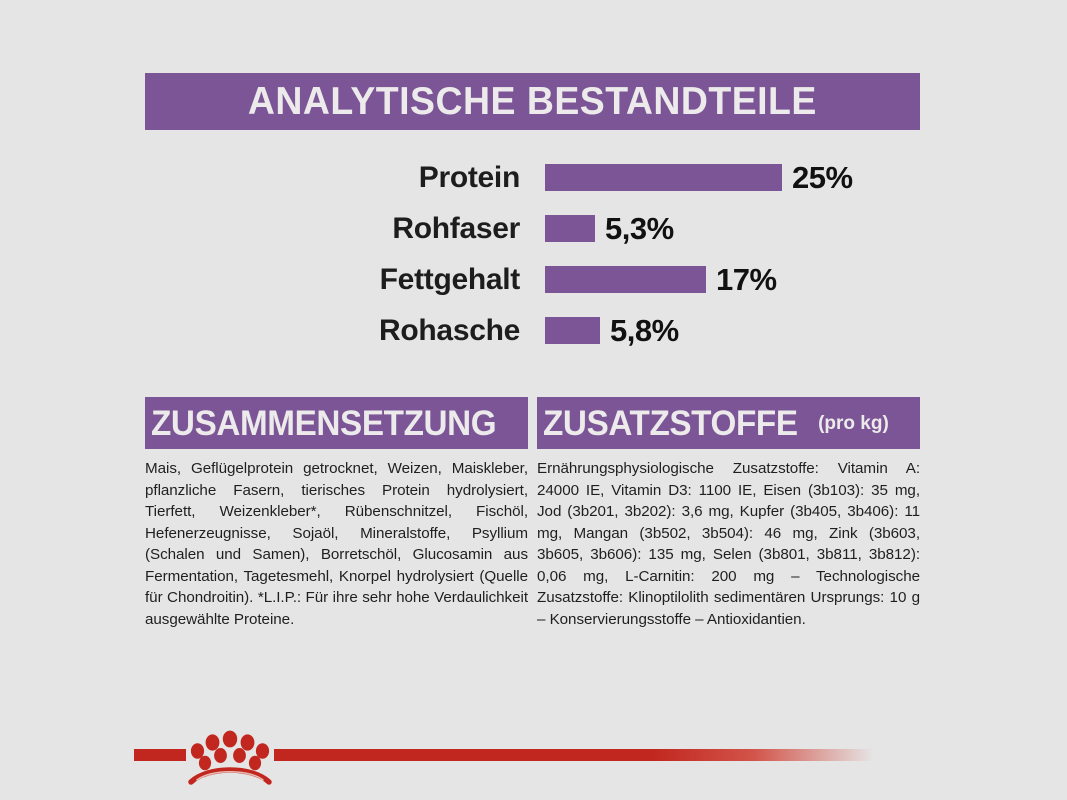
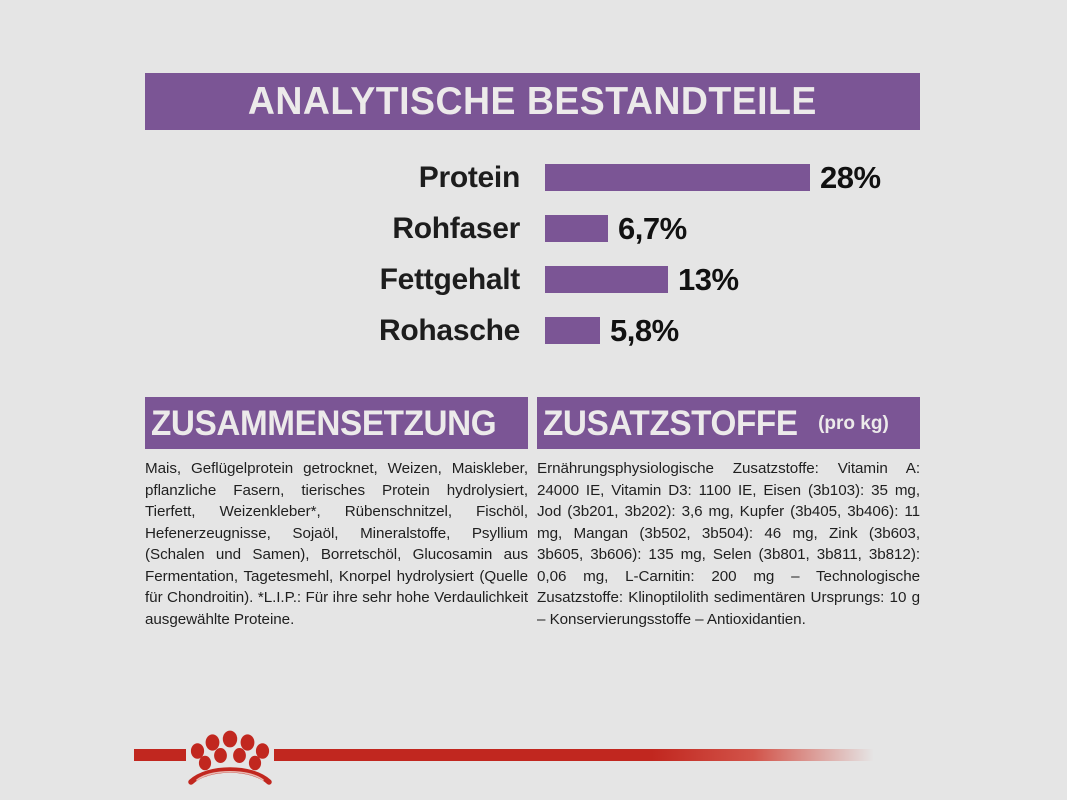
Protein: 25% -> 28%
Rohfaser: 5,3% -> 6,7%
Fettgehalt: 17% -> 13%
